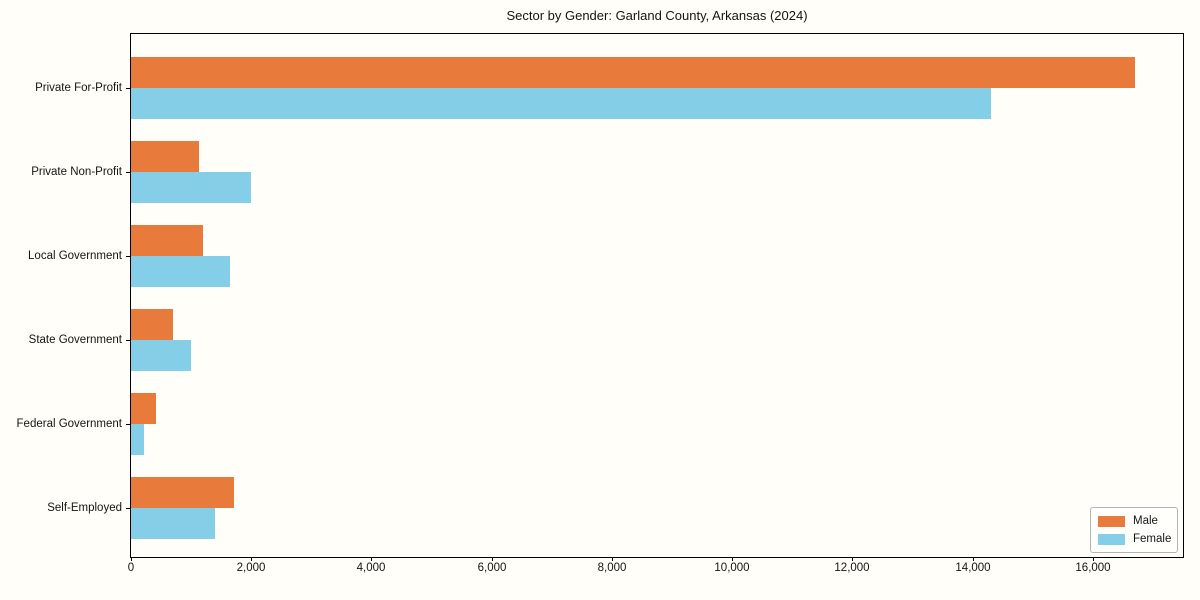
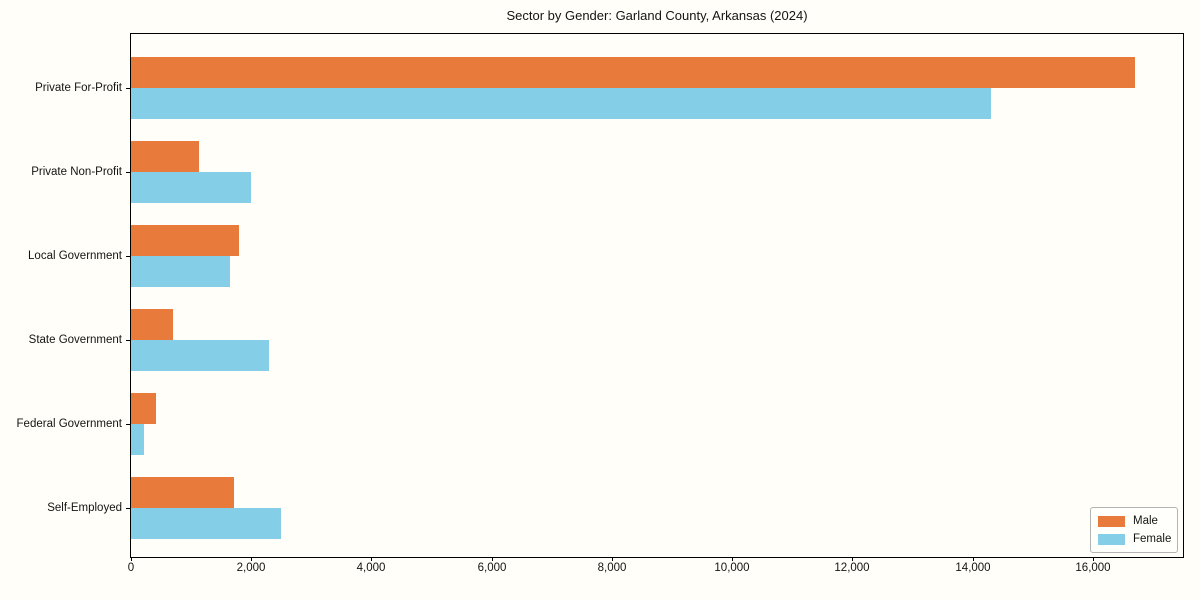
Male/Local Government: 1200 -> 1800
Female/State Government: 1000 -> 2300
Female/Self-Employed: 1400 -> 2500
